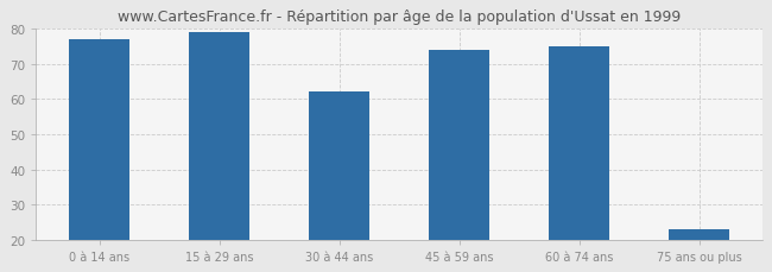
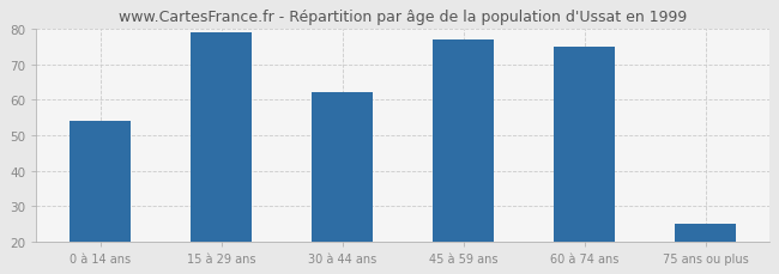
0 à 14 ans: 77 -> 54
45 à 59 ans: 74 -> 77
75 ans ou plus: 23 -> 25
